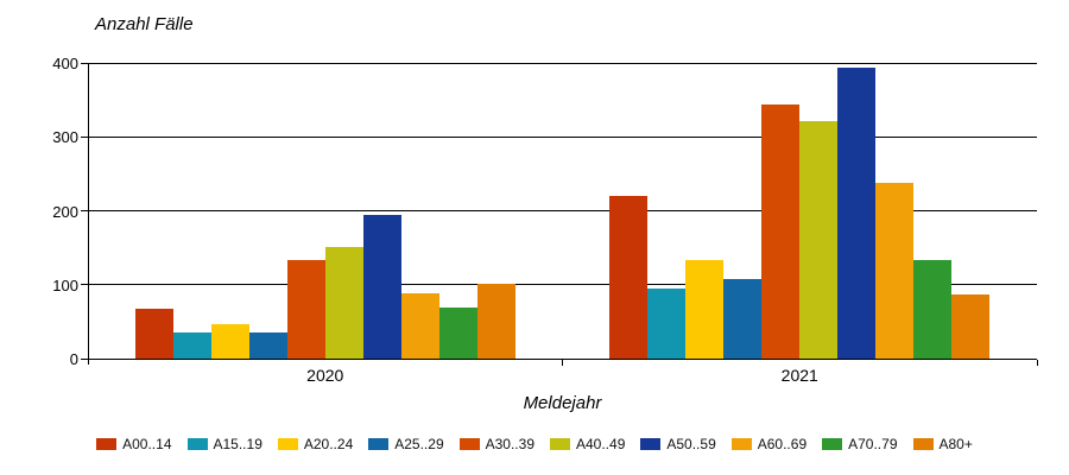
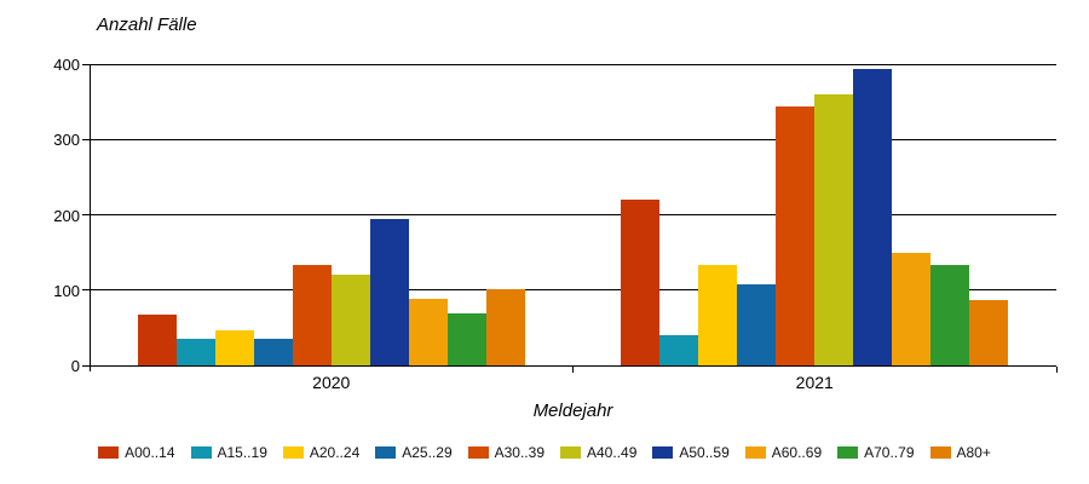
A40..49/2020: 150 -> 120
A15..19/2021: 90 -> 40
A40..49/2021: 320 -> 360
A60..69/2021: 240 -> 150
